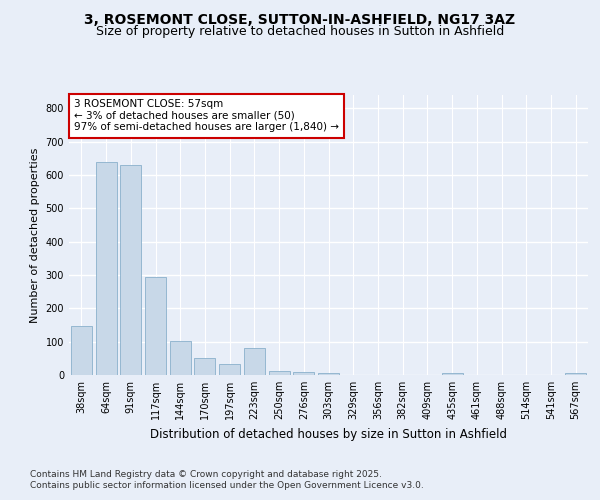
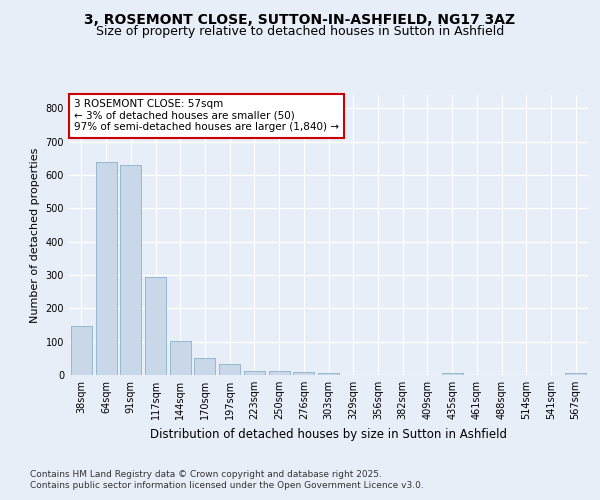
223sqm: 80 -> 12
